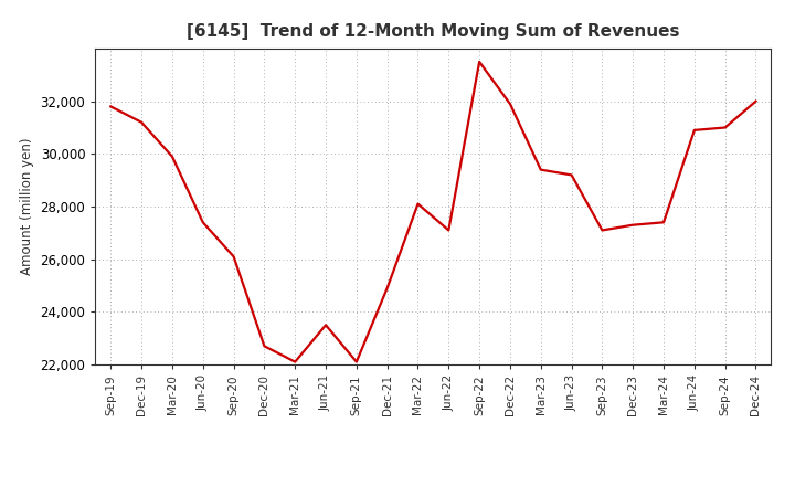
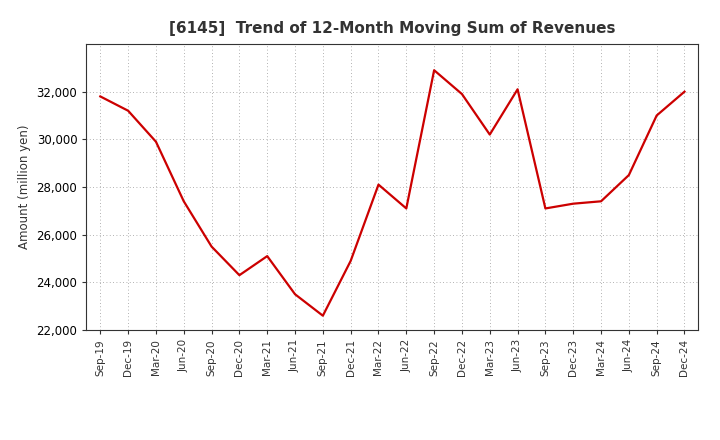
Sep-20: 26,100 -> 25,500
Dec-20: 22,700 -> 24,300
Mar-21: 22,100 -> 25,100
Sep-21: 22,100 -> 22,600
Sep-22: 33,500 -> 32,900
Mar-23: 29,400 -> 30,200
Jun-23: 29,200 -> 32,100
Jun-24: 30,900 -> 28,500
